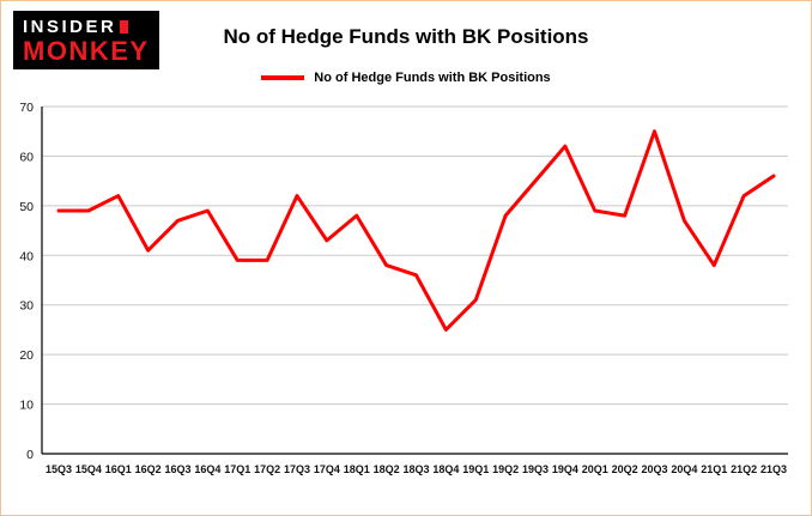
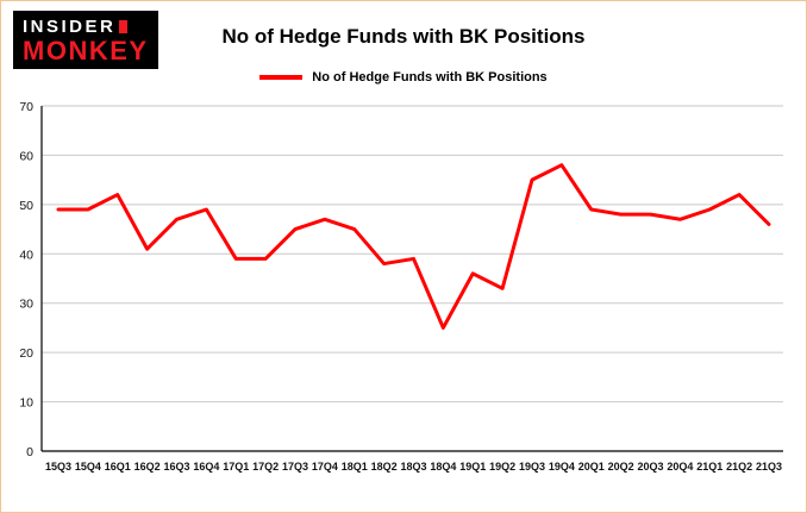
17Q3: 52 -> 45
17Q4: 43 -> 47
18Q1: 48 -> 45
18Q3: 36 -> 39
19Q1: 31 -> 36
19Q2: 48 -> 33
19Q4: 62 -> 58
20Q3: 65 -> 48
21Q1: 38 -> 49
21Q3: 56 -> 46
